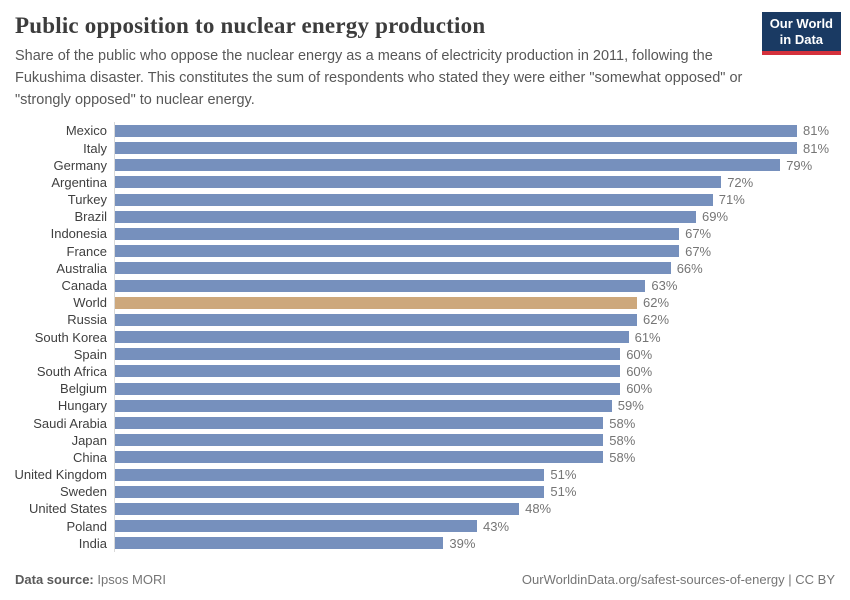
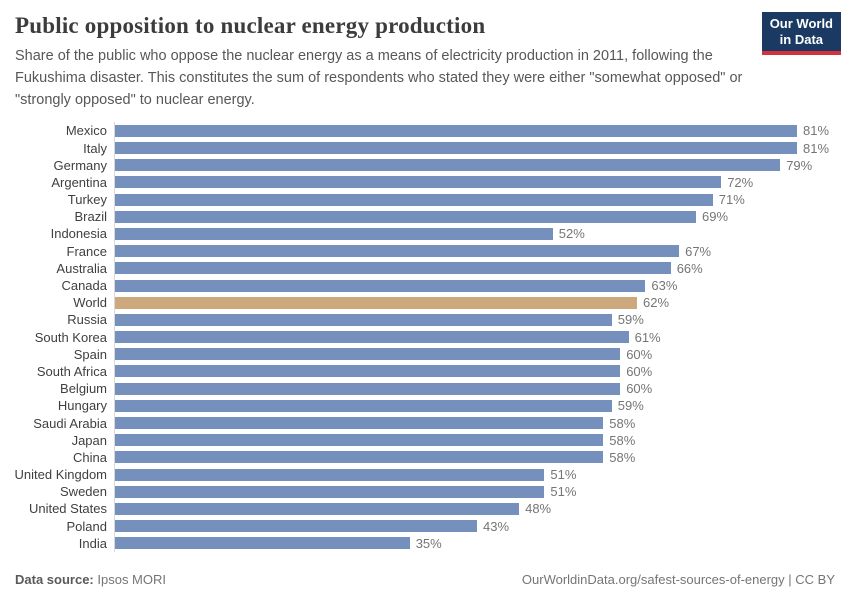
Indonesia: 67% -> 52%
Russia: 62% -> 59%
India: 39% -> 35%
